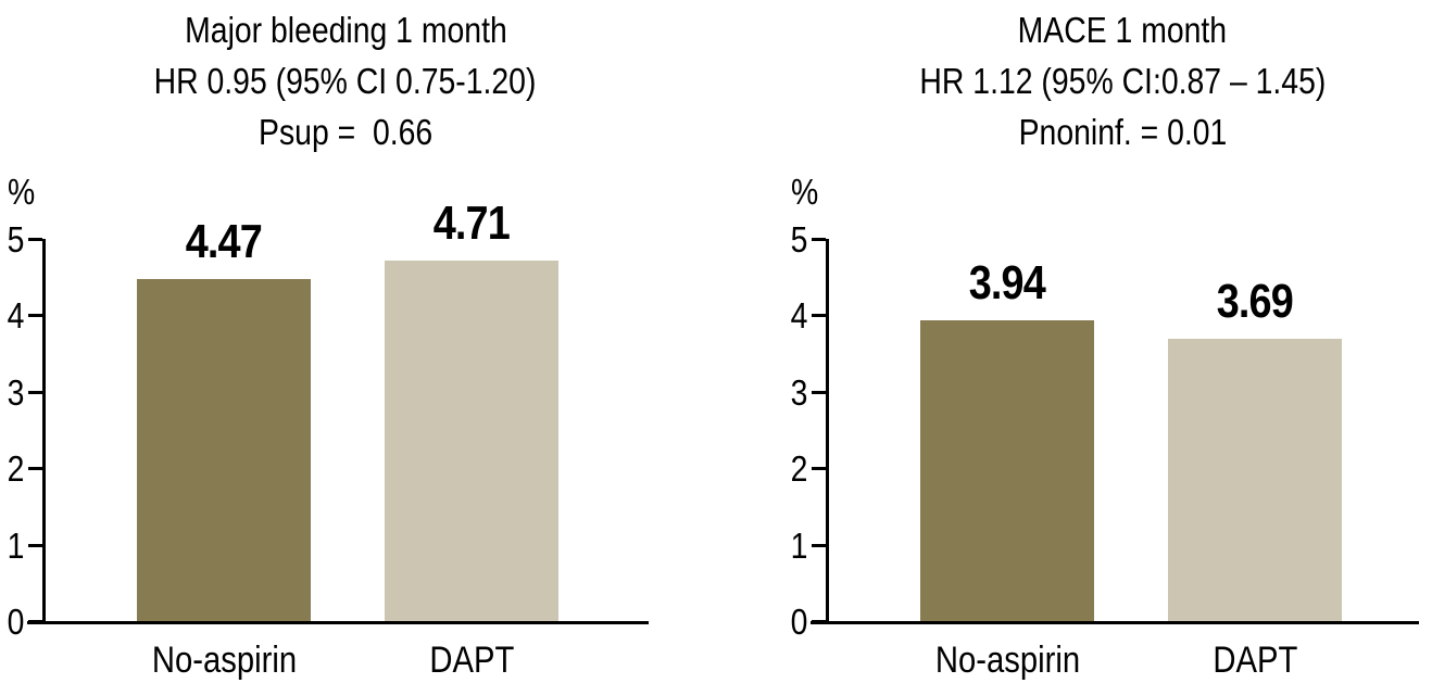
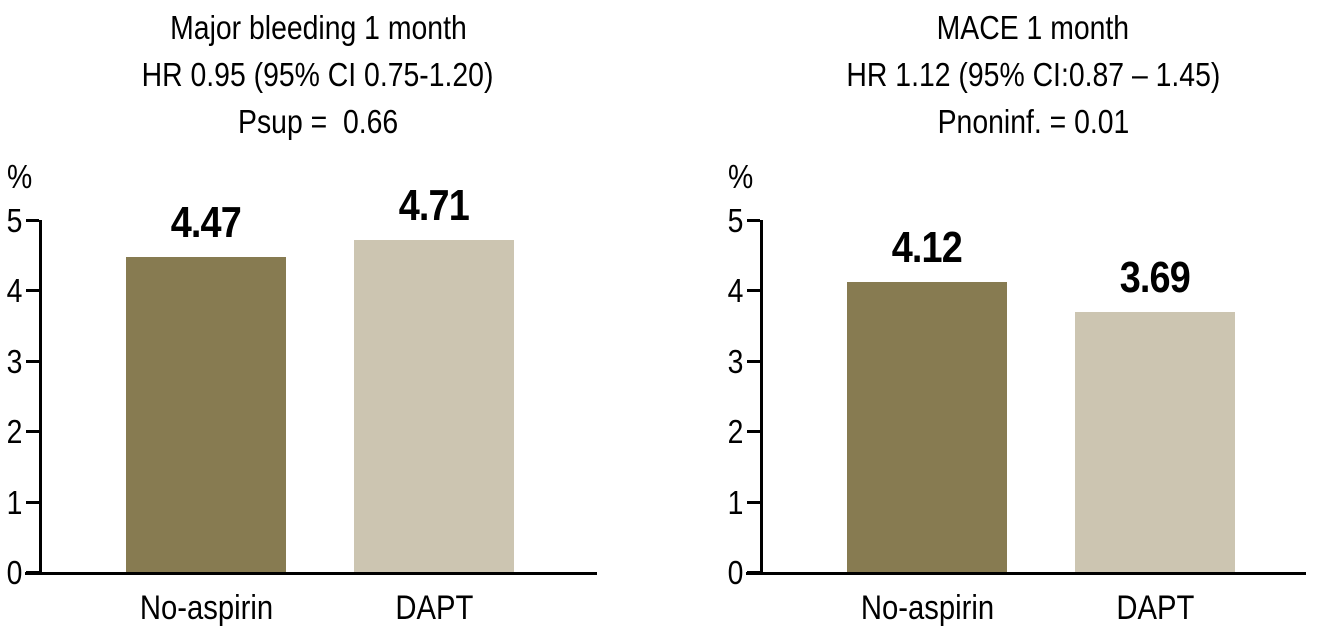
MACE 1 month/No-aspirin: 3.94 -> 4.12
